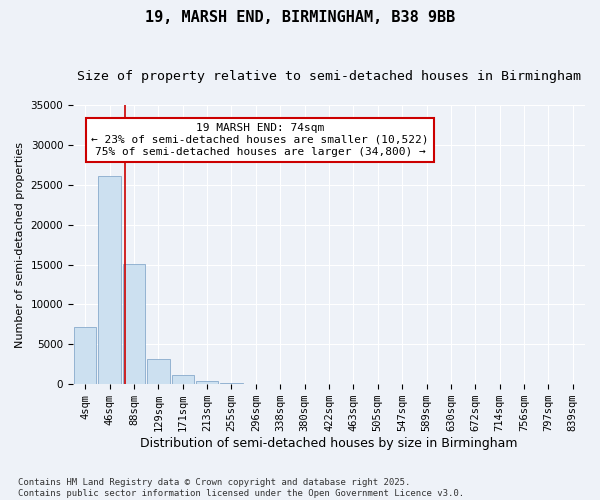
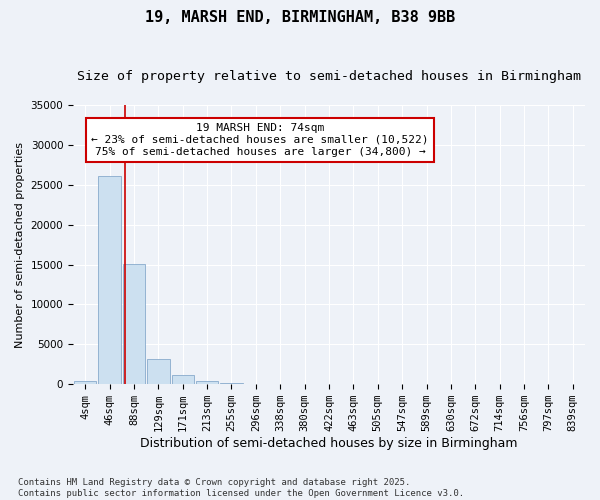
4sqm: 7200 -> 400
